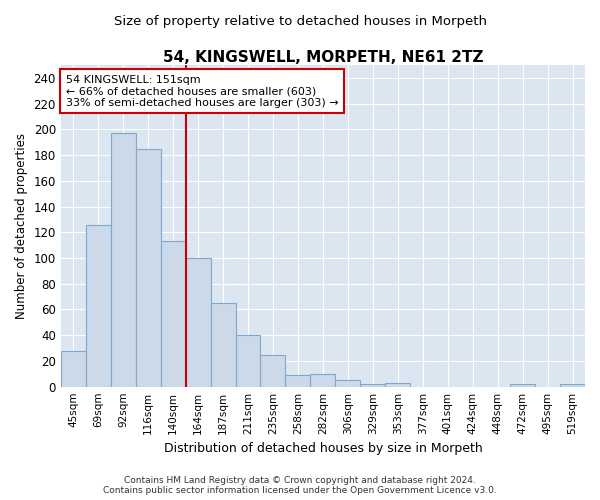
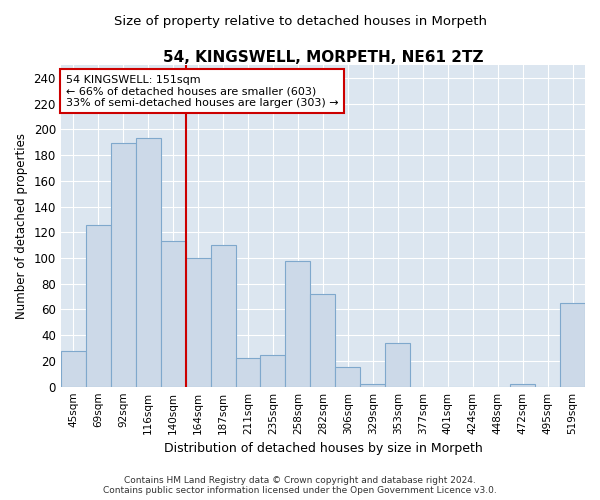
92sqm: 197 -> 189
116sqm: 185 -> 193
187sqm: 65 -> 110
211sqm: 40 -> 22
258sqm: 9 -> 98
282sqm: 10 -> 72
306sqm: 5 -> 15
353sqm: 3 -> 34
519sqm: 2 -> 65
